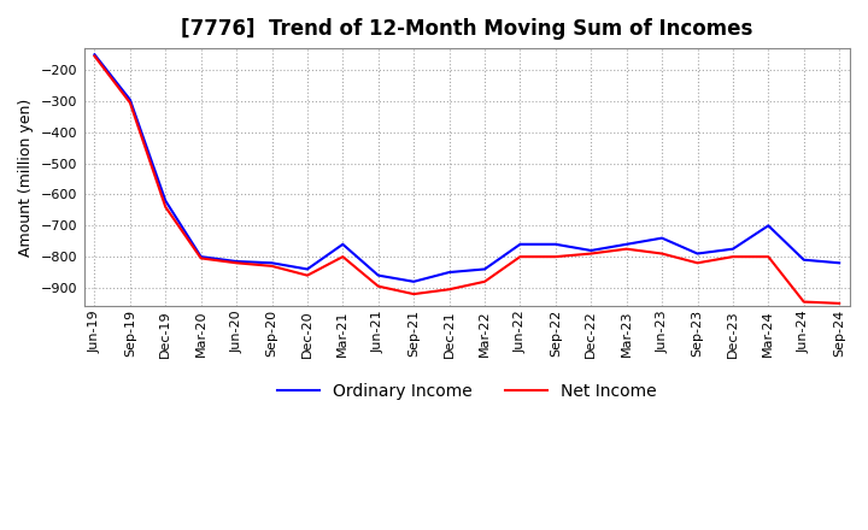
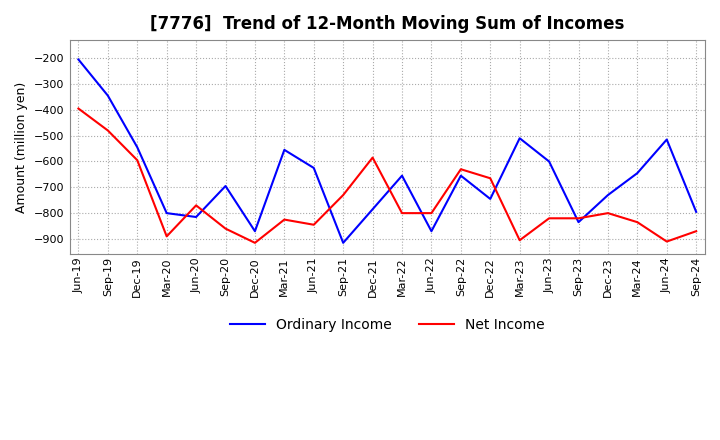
Ordinary Income/Jun-19: -150 -> -205
Net Income/Jun-19: -155 -> -395
Ordinary Income/Sep-19: -295 -> -345
Net Income/Sep-19: -305 -> -480
Ordinary Income/Dec-19: -620 -> -545
Net Income/Dec-19: -640 -> -595
Net Income/Mar-20: -805 -> -890
Net Income/Jun-20: -820 -> -770
Ordinary Income/Sep-20: -820 -> -695
Net Income/Sep-20: -830 -> -860
Ordinary Income/Dec-20: -840 -> -870
Net Income/Dec-20: -860 -> -915
Ordinary Income/Mar-21: -760 -> -555
Net Income/Mar-21: -800 -> -825
Ordinary Income/Jun-21: -860 -> -625
Net Income/Jun-21: -895 -> -845
Ordinary Income/Sep-21: -880 -> -915
Net Income/Sep-21: -920 -> -730
Ordinary Income/Dec-21: -850 -> -785
Net Income/Dec-21: -905 -> -585
Ordinary Income/Mar-22: -840 -> -655
Net Income/Mar-22: -880 -> -800
Ordinary Income/Jun-22: -760 -> -870
Ordinary Income/Sep-22: -760 -> -655
Net Income/Sep-22: -800 -> -630
Ordinary Income/Dec-22: -780 -> -745
Net Income/Dec-22: -790 -> -665
Ordinary Income/Mar-23: -760 -> -510
Net Income/Mar-23: -775 -> -905
Ordinary Income/Jun-23: -740 -> -600
Net Income/Jun-23: -790 -> -820
Ordinary Income/Sep-23: -790 -> -835
Ordinary Income/Dec-23: -775 -> -730
Ordinary Income/Mar-24: -700 -> -645
Net Income/Mar-24: -800 -> -835
Ordinary Income/Jun-24: -810 -> -515
Net Income/Jun-24: -945 -> -910
Ordinary Income/Sep-24: -820 -> -795
Net Income/Sep-24: -950 -> -870
